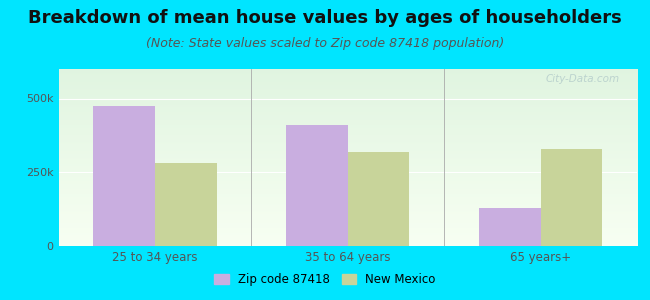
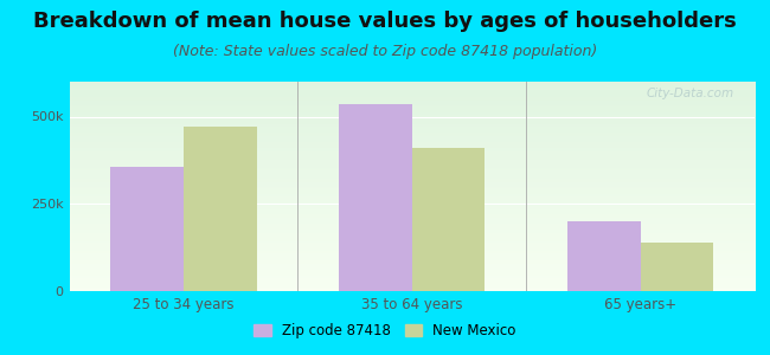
Zip code 87418/25 to 34 years: 475k -> 355k
New Mexico/25 to 34 years: 280k -> 470k
Zip code 87418/35 to 64 years: 410k -> 535k
New Mexico/35 to 64 years: 320k -> 410k
Zip code 87418/65 years+: 130k -> 200k
New Mexico/65 years+: 330k -> 140k
